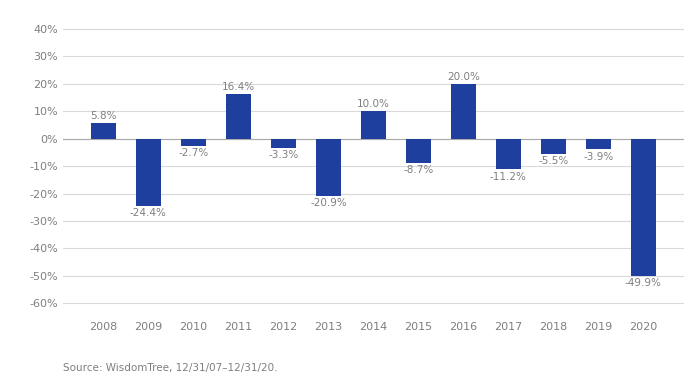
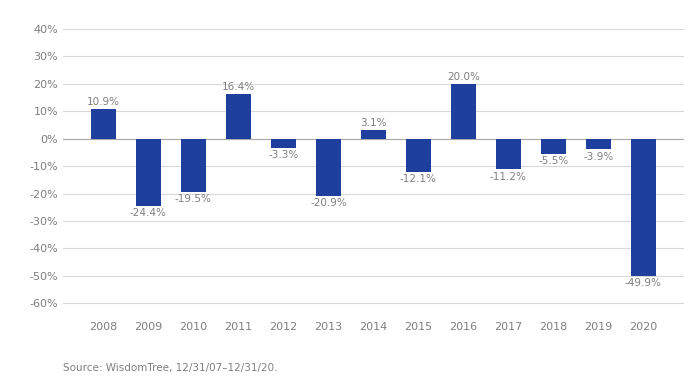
2008: 5.8% -> 10.9%
2010: -2.7% -> -19.5%
2014: 10.0% -> 3.1%
2015: -8.7% -> -12.1%
